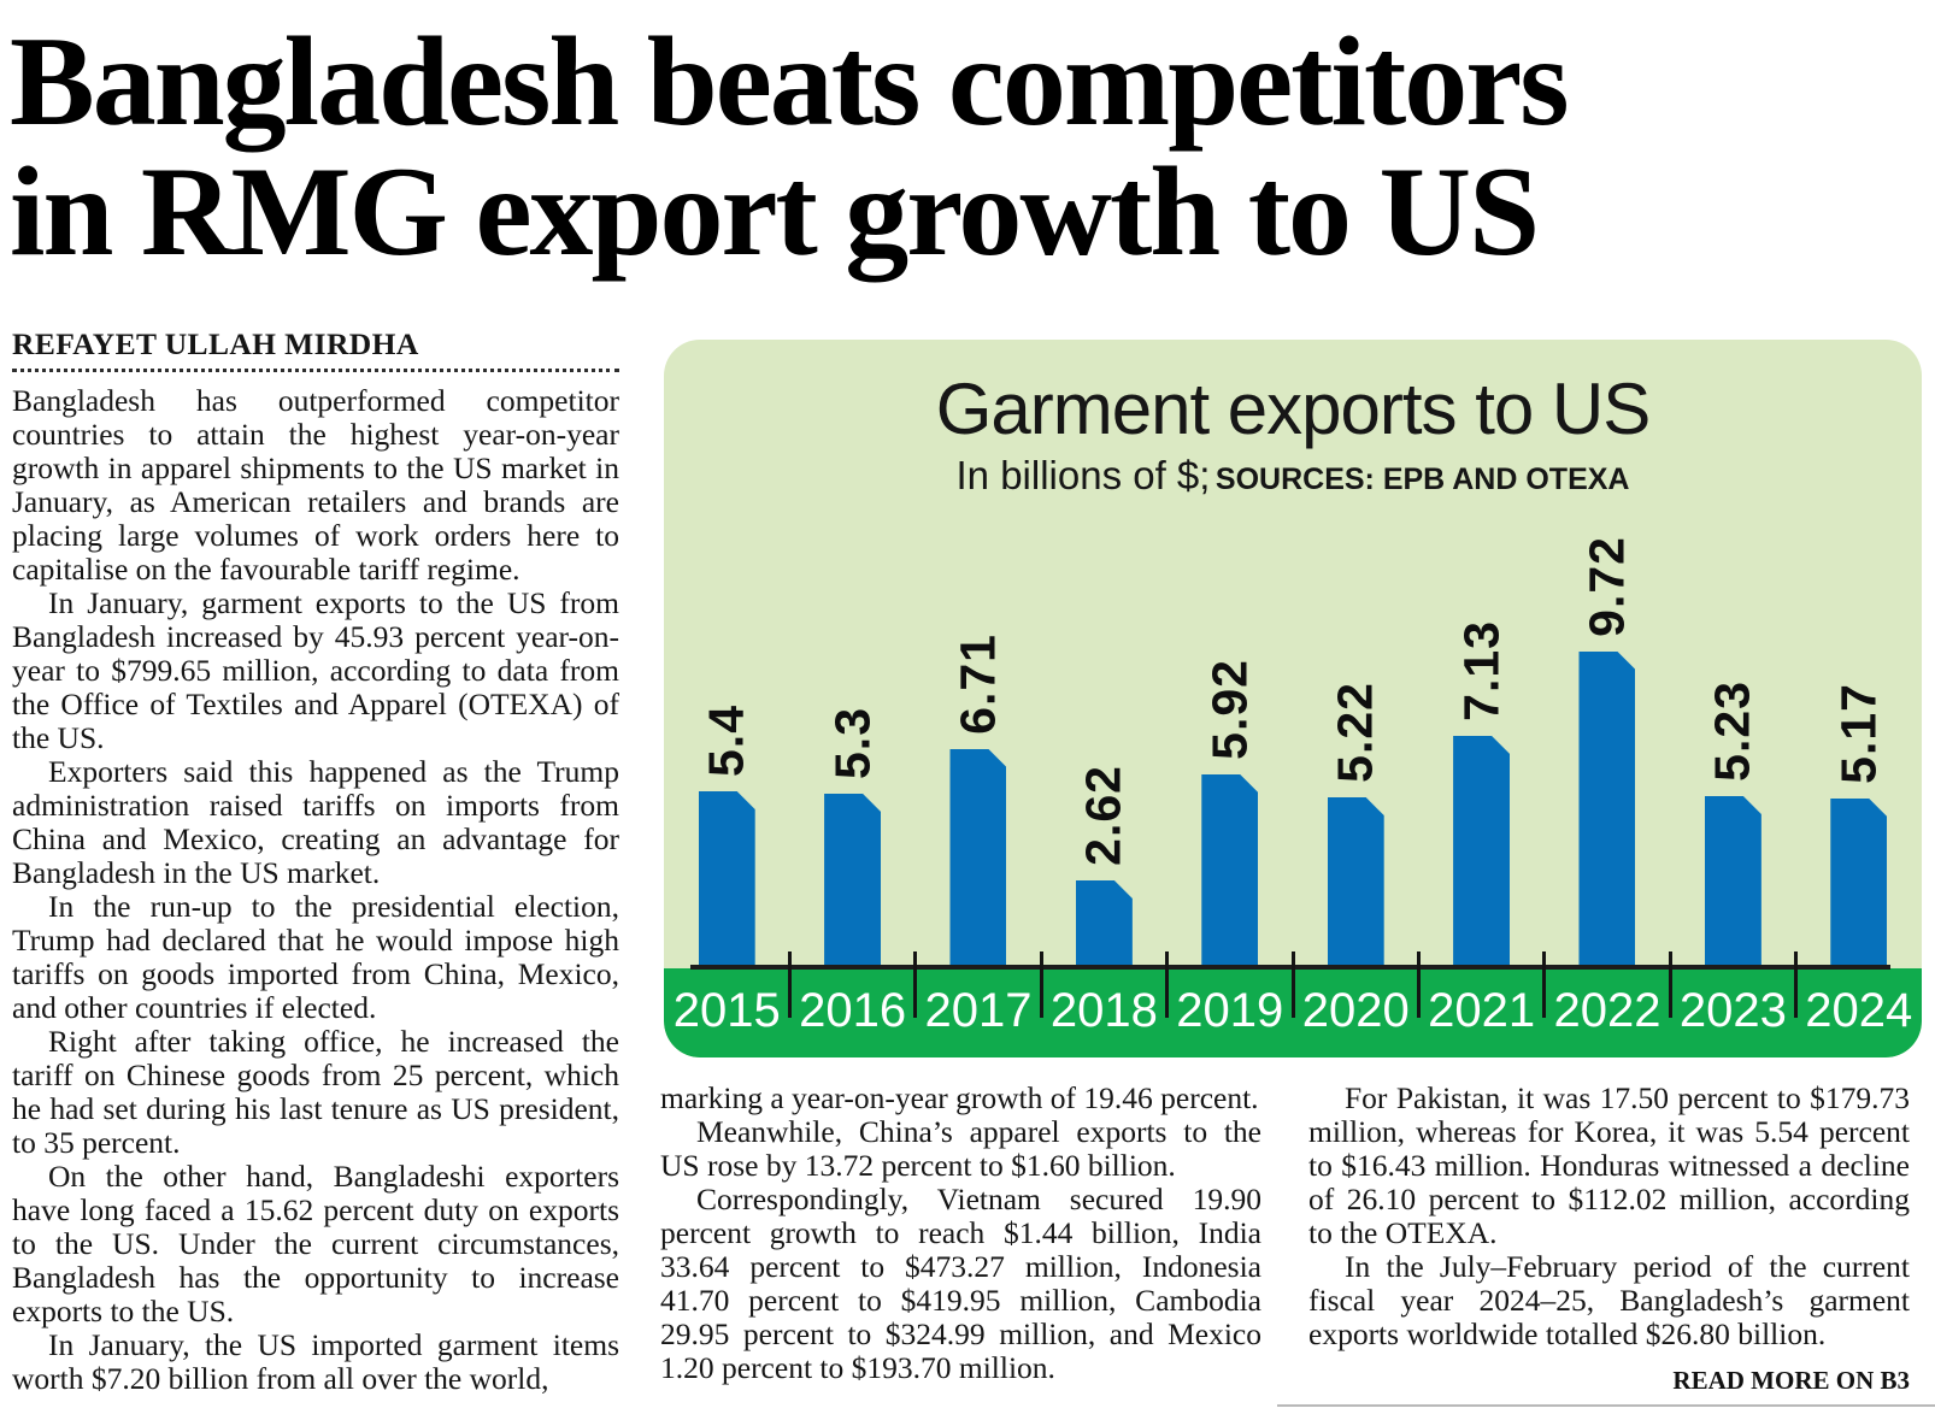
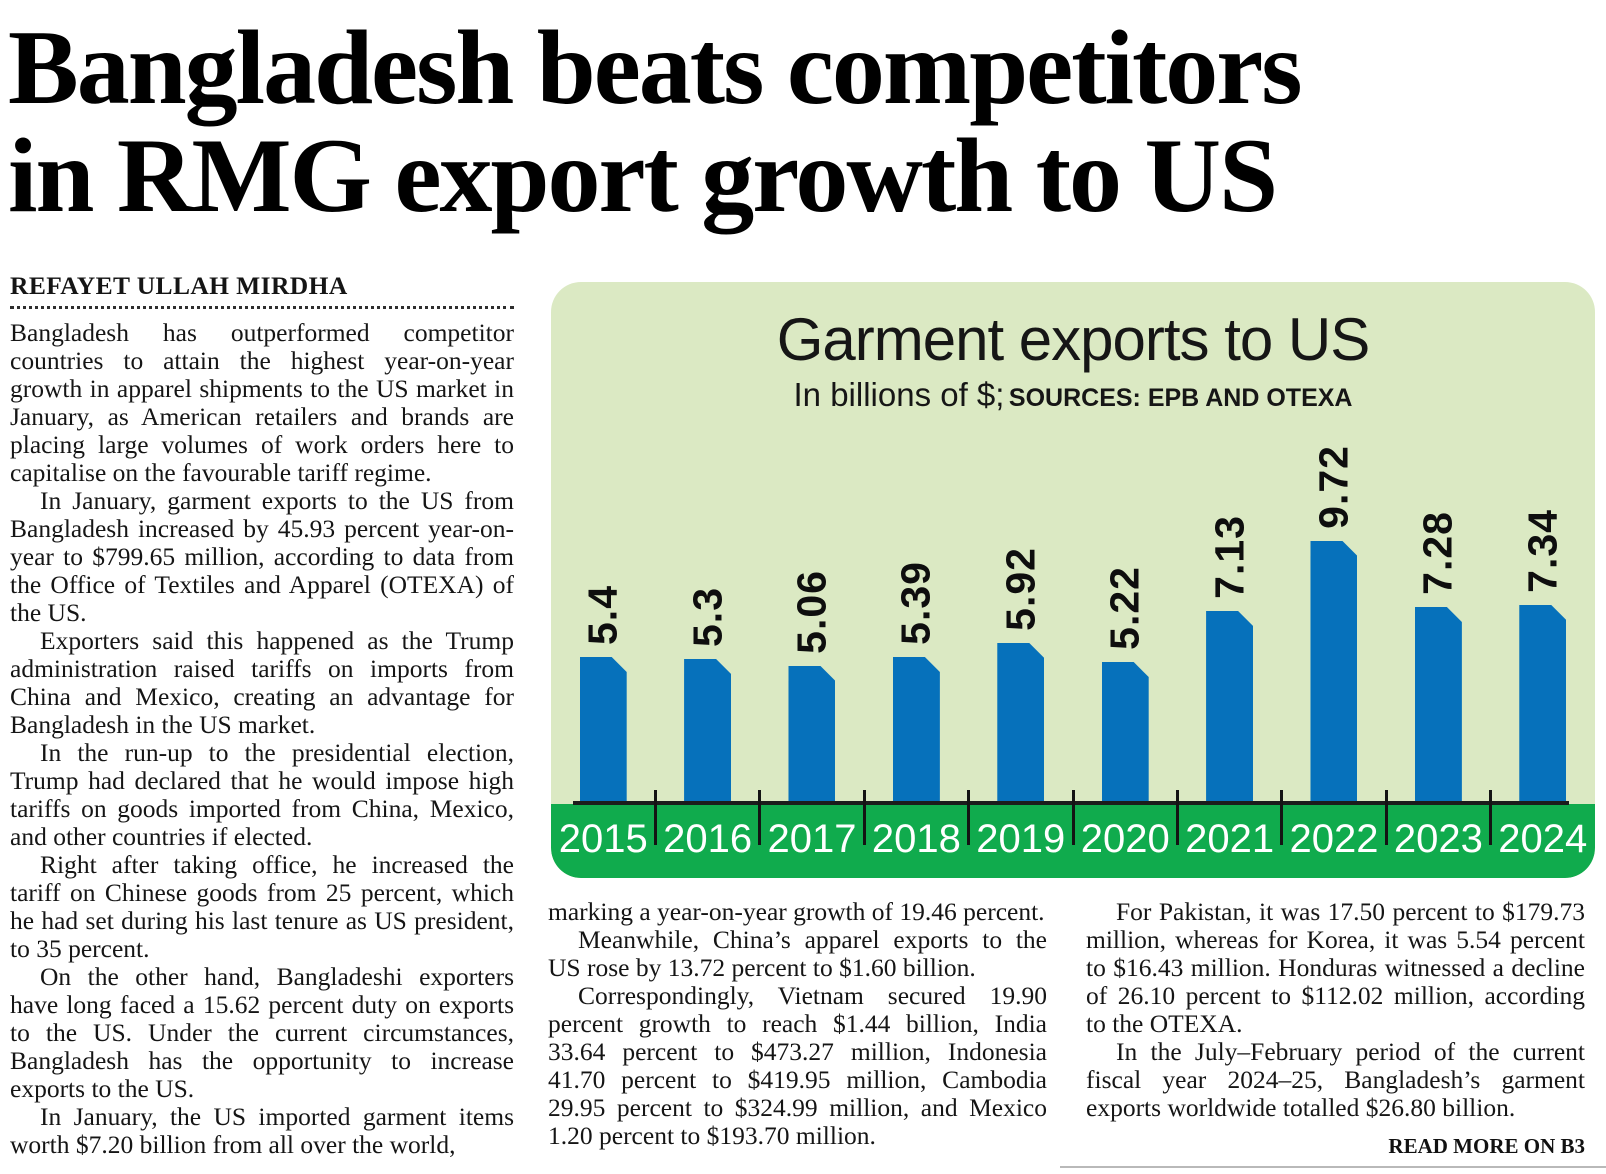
2017: 6.71 -> 5.06
2018: 2.62 -> 5.39
2023: 5.23 -> 7.28
2024: 5.17 -> 7.34
